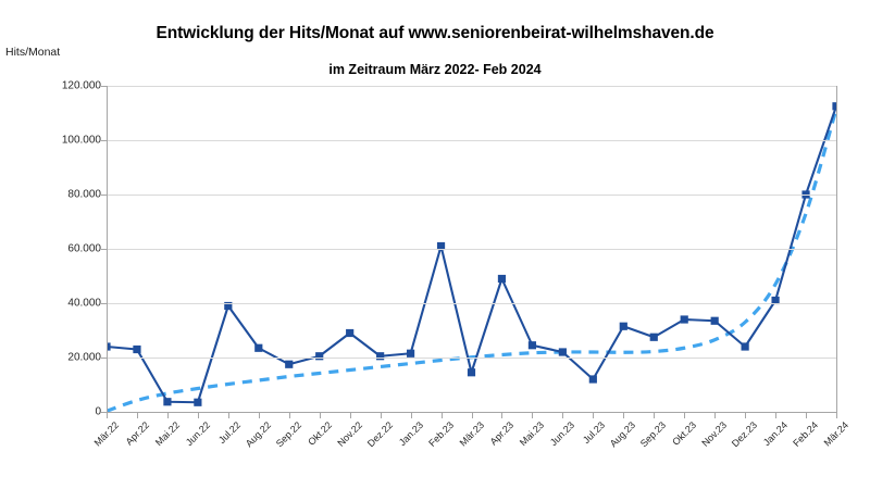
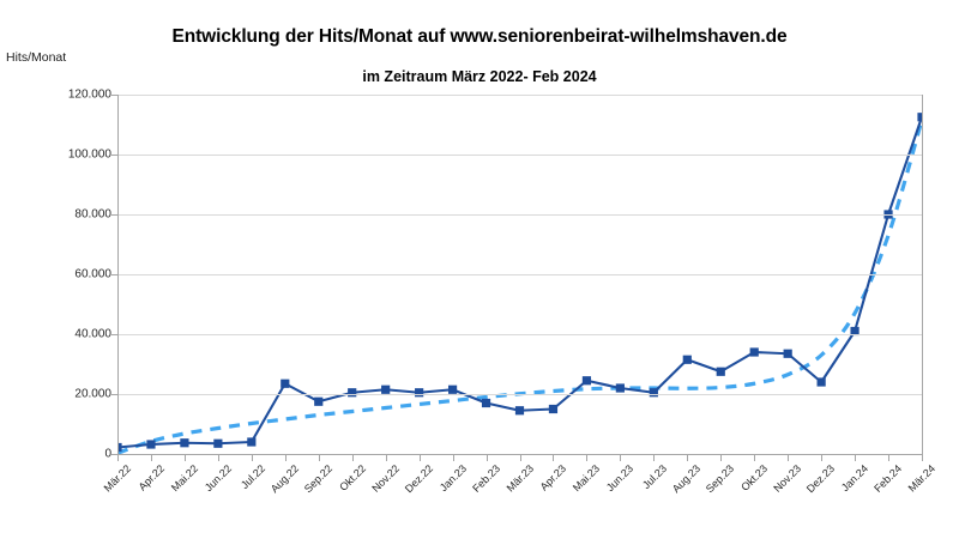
Hits/Monat/Mär.22: 24000 -> 2000
Hits/Monat/Apr.22: 23000 -> 3000
Hits/Monat/Jul.22: 39000 -> 4000
Hits/Monat/Nov.22: 29000 -> 22000
Hits/Monat/Feb.23: 61000 -> 17000
Hits/Monat/Apr.23: 49000 -> 15000
Hits/Monat/Jul.23: 12000 -> 20000
